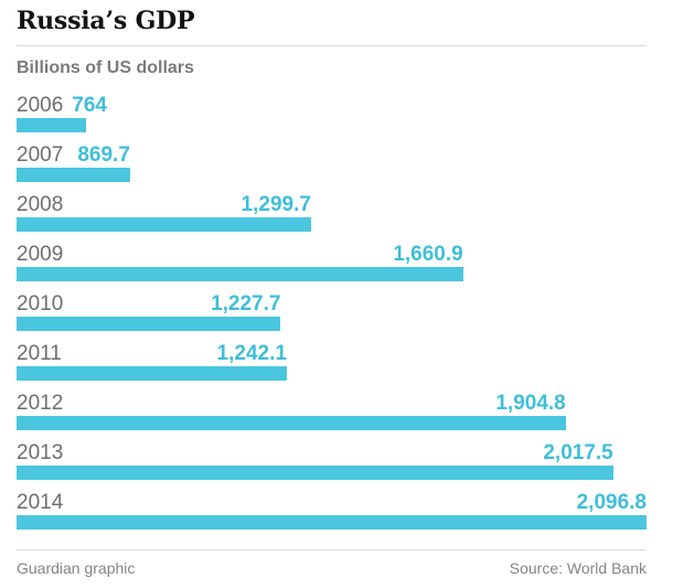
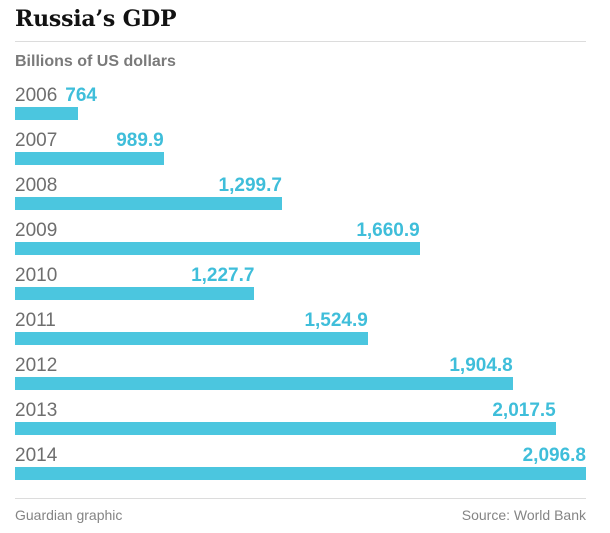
2007: 869.7 -> 989.9
2011: 1,242.1 -> 1,524.9
